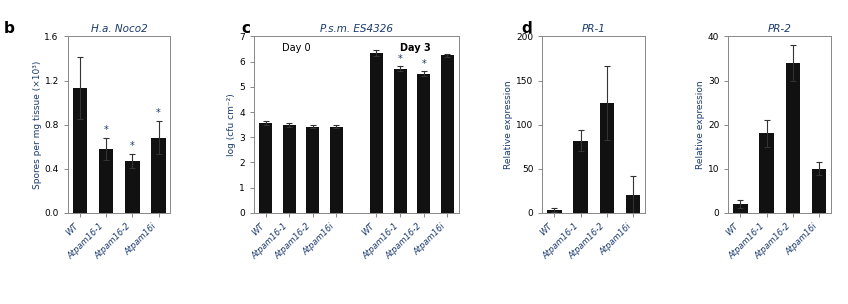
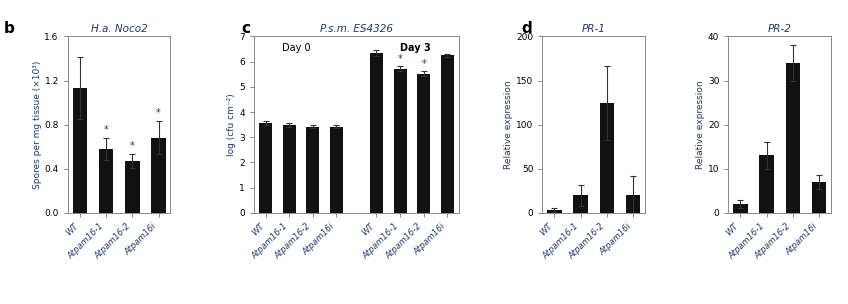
PR-1/Atpam16-1: 82 -> 20
PR-2/Atpam16-1: 18 -> 13
PR-2/Atpam16i: 10 -> 7
